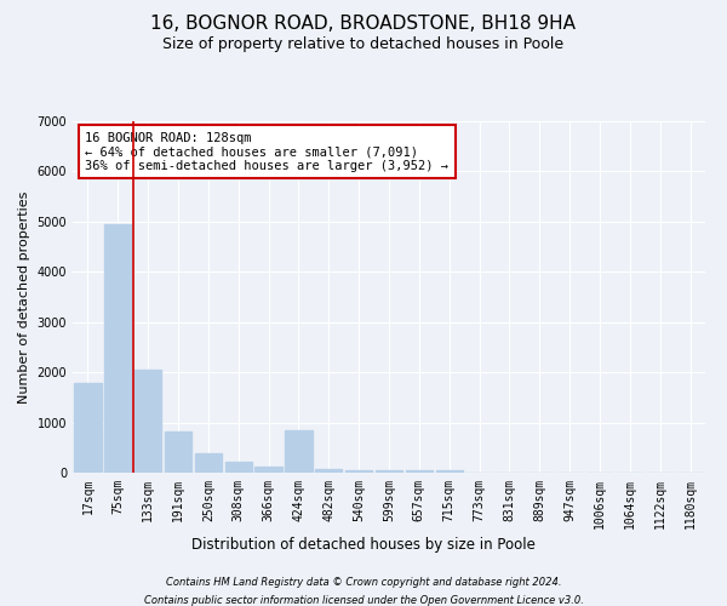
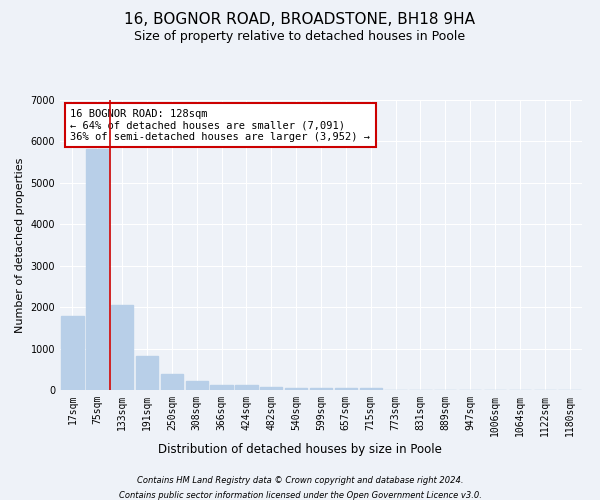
75sqm: 4950 -> 5820
424sqm: 850 -> 110
